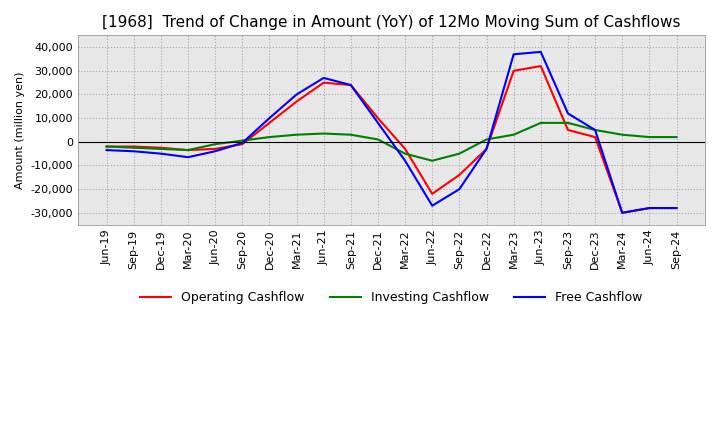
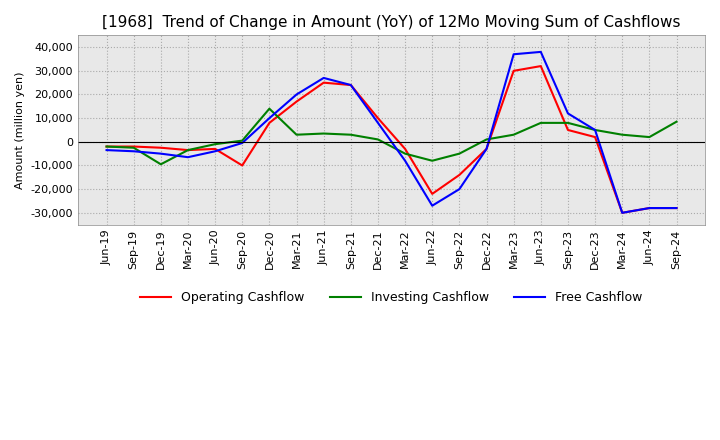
Investing Cashflow/Dec-19: -3,000 -> -9,500
Operating Cashflow/Sep-20: -1,000 -> -10,000
Investing Cashflow/Dec-20: 2,000 -> 14,000
Investing Cashflow/Sep-24: 2,000 -> 8,500
